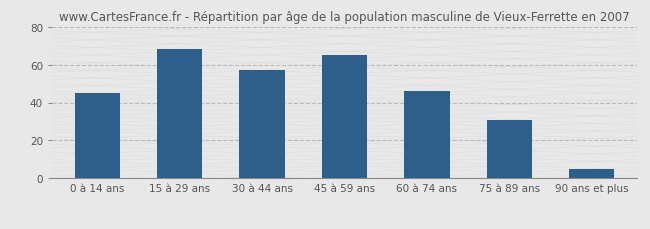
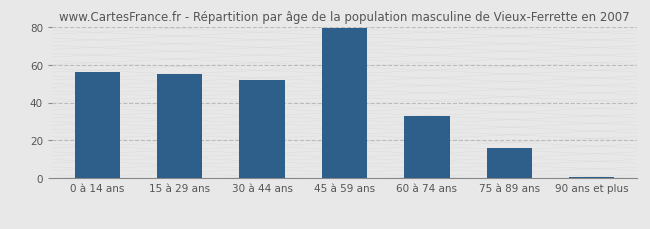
0 à 14 ans: 45 -> 56
15 à 29 ans: 68 -> 55
30 à 44 ans: 57 -> 52
45 à 59 ans: 65 -> 79
60 à 74 ans: 46 -> 33
75 à 89 ans: 31 -> 16
90 ans et plus: 5 -> 1
